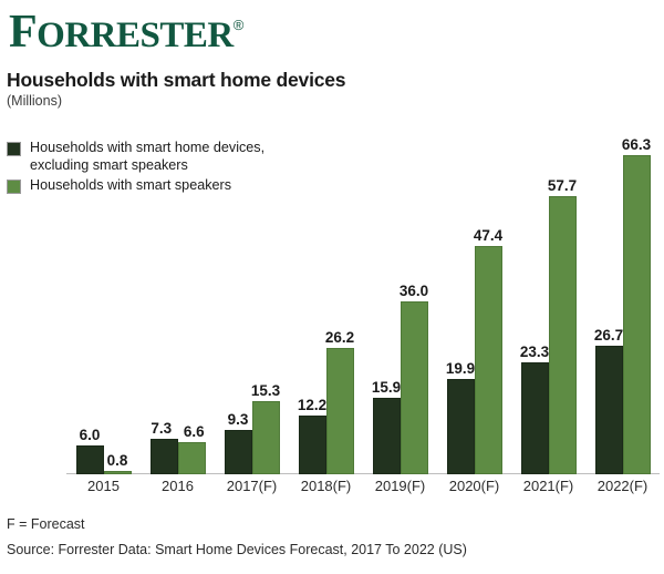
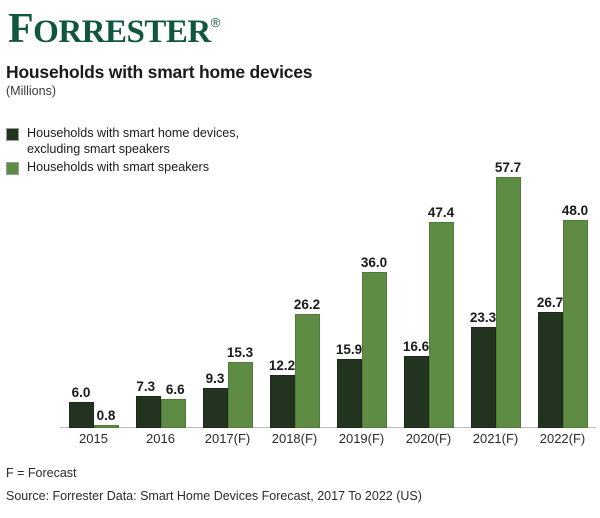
Households with smart home devices, excluding smart speakers/2020(F): 19.9 -> 16.6
Households with smart speakers/2022(F): 66.3 -> 48.0
